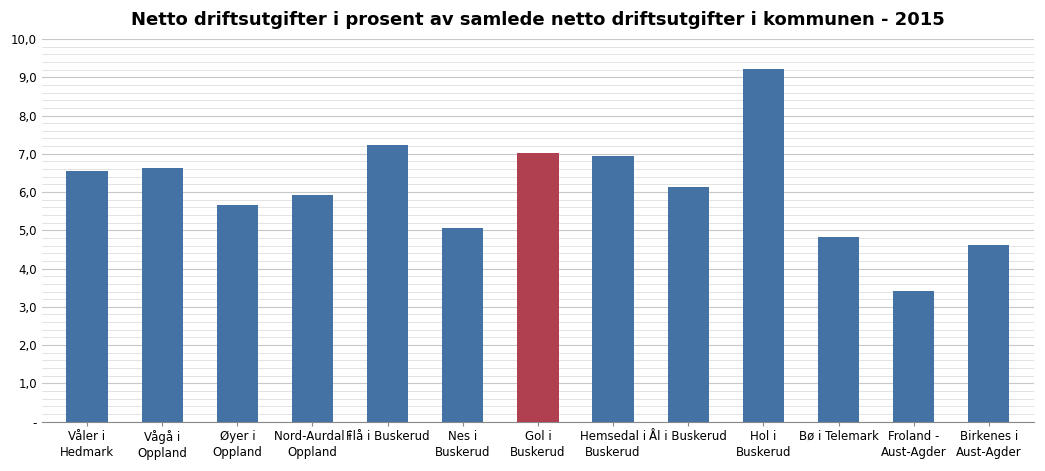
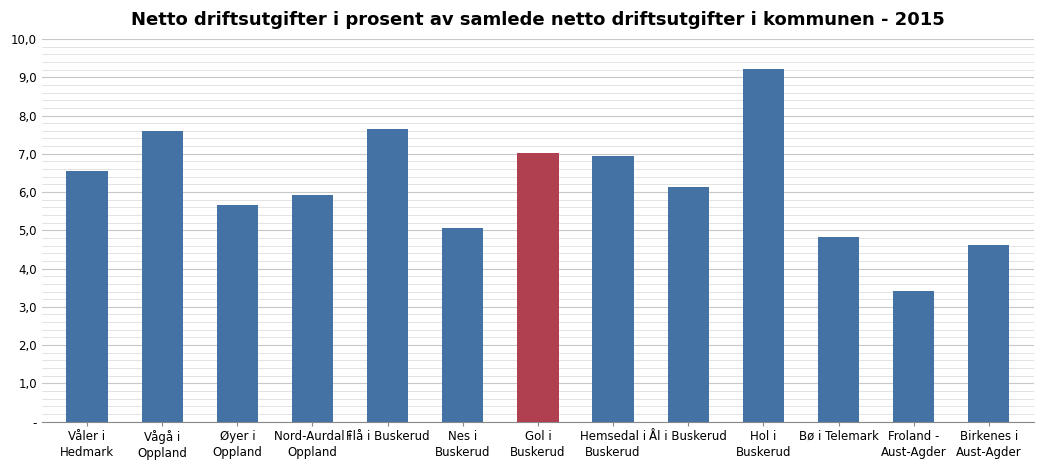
Vågå i Oppland: 6,63 -> 7,60
Flå i Buskerud: 7,23 -> 7,65
